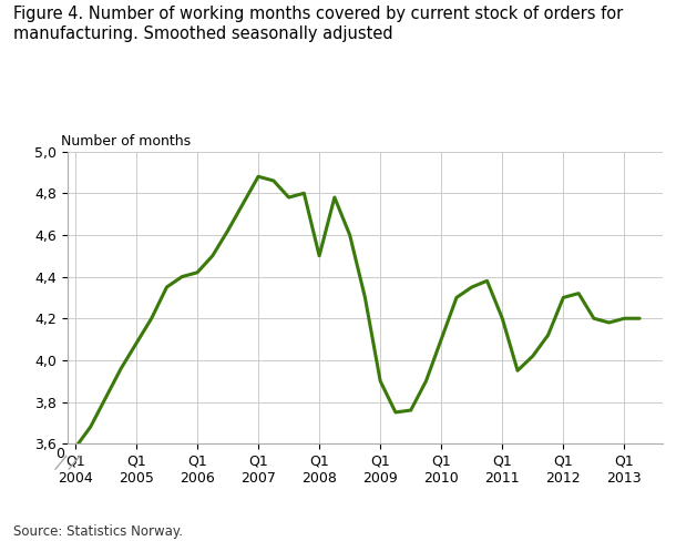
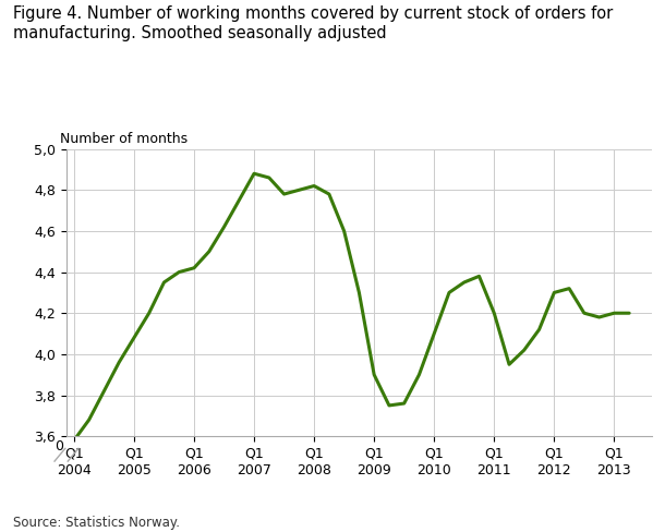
Q1 2008: 4,50 -> 4,82
